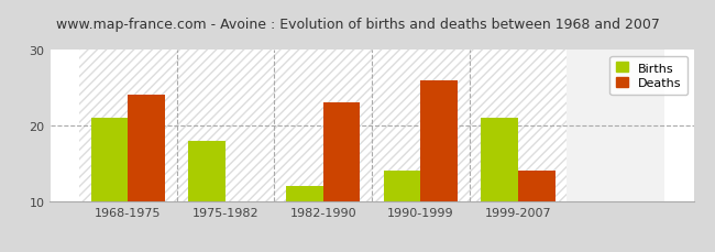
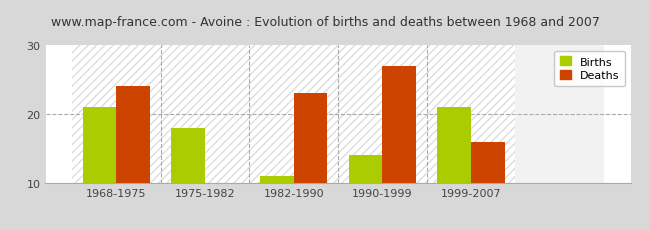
Births/1982-1990: 12 -> 11
Deaths/1990-1999: 26 -> 27
Deaths/1999-2007: 14 -> 16
